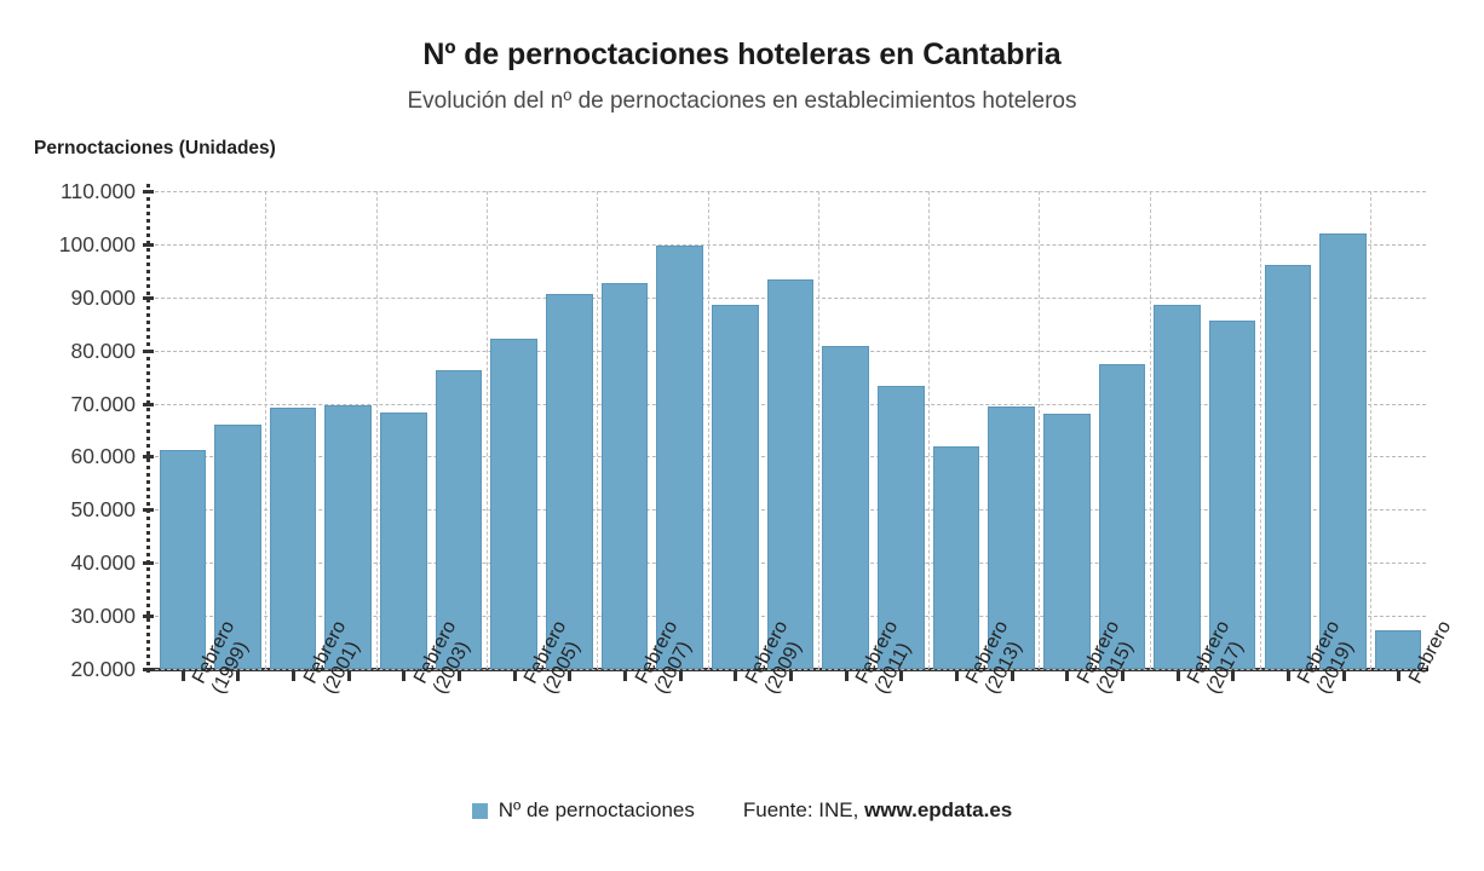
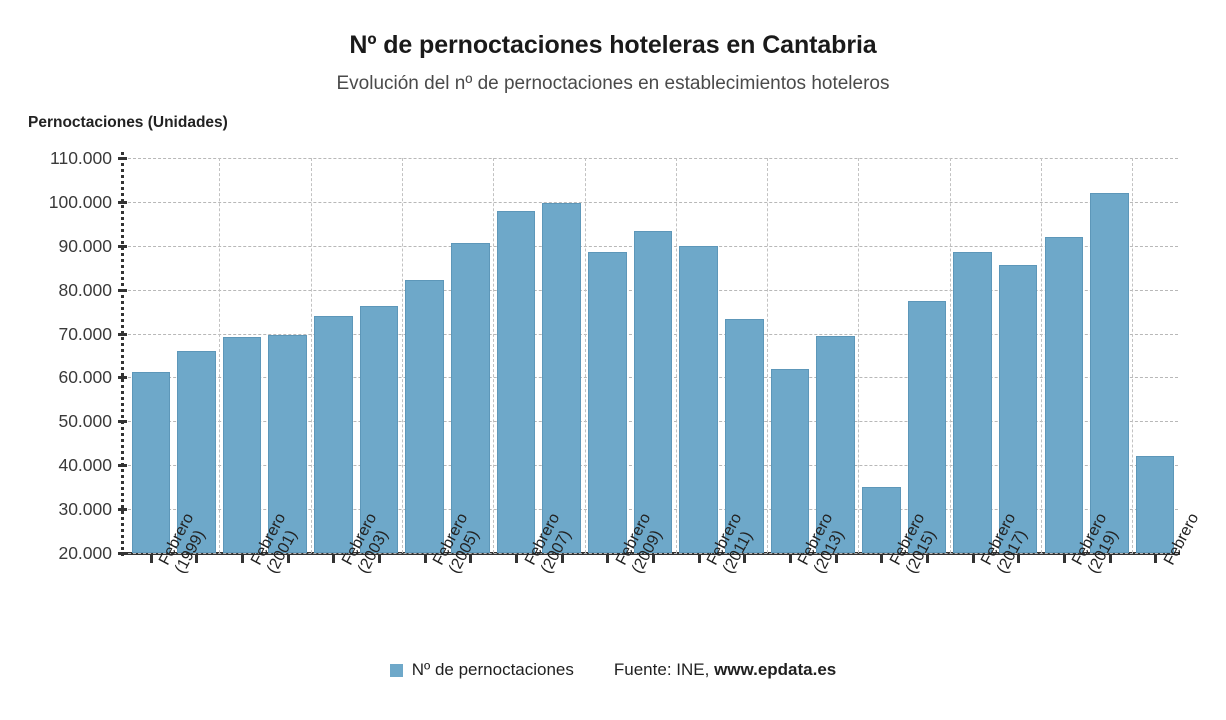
Febrero (2003): 68000 -> 74000
Febrero (2007): 93000 -> 98000
Febrero (2011): 81000 -> 90000
Febrero (2015): 68000 -> 35000
Febrero (2019): 96000 -> 92000
Febrero: 27000 -> 42000
